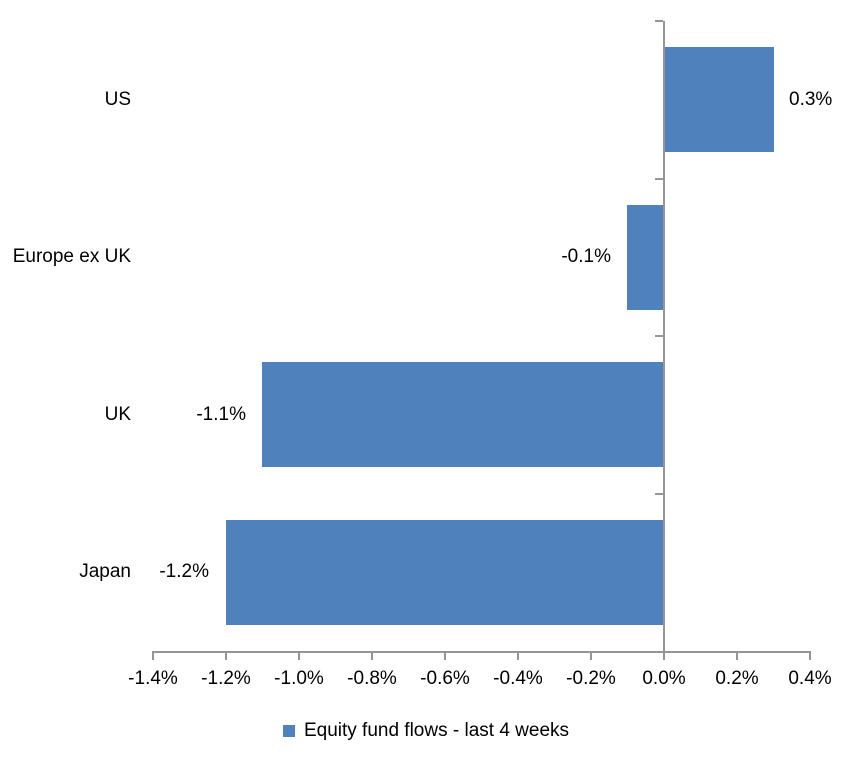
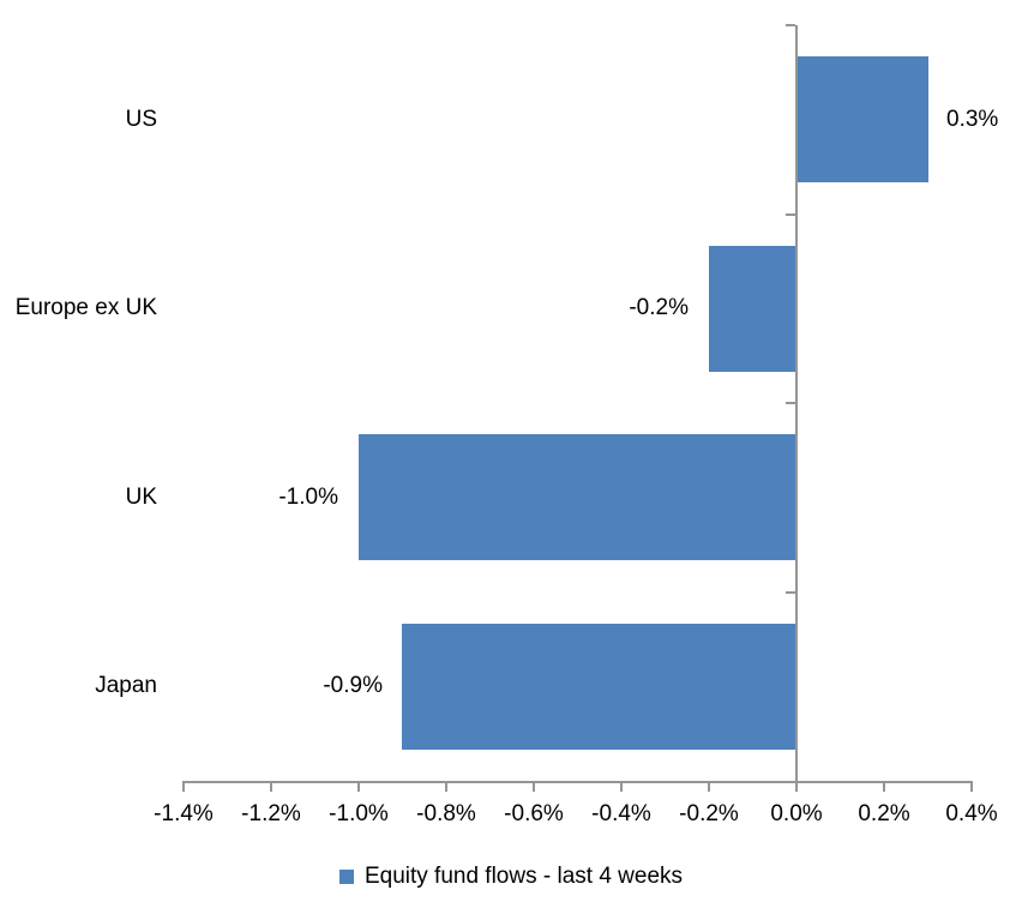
Europe ex UK: -0.1% -> -0.2%
UK: -1.1% -> -1.0%
Japan: -1.2% -> -0.9%
